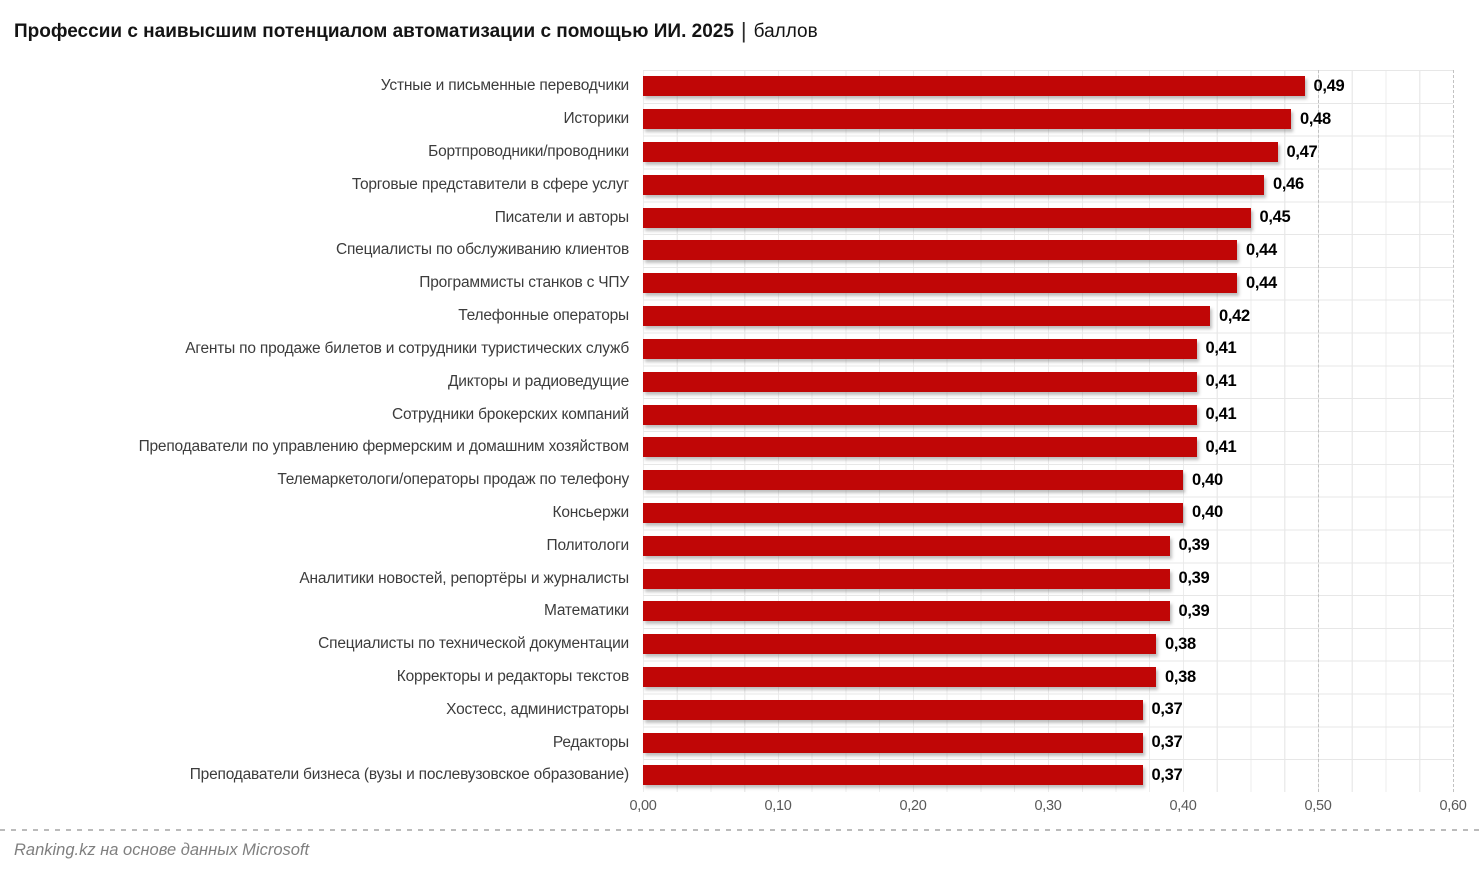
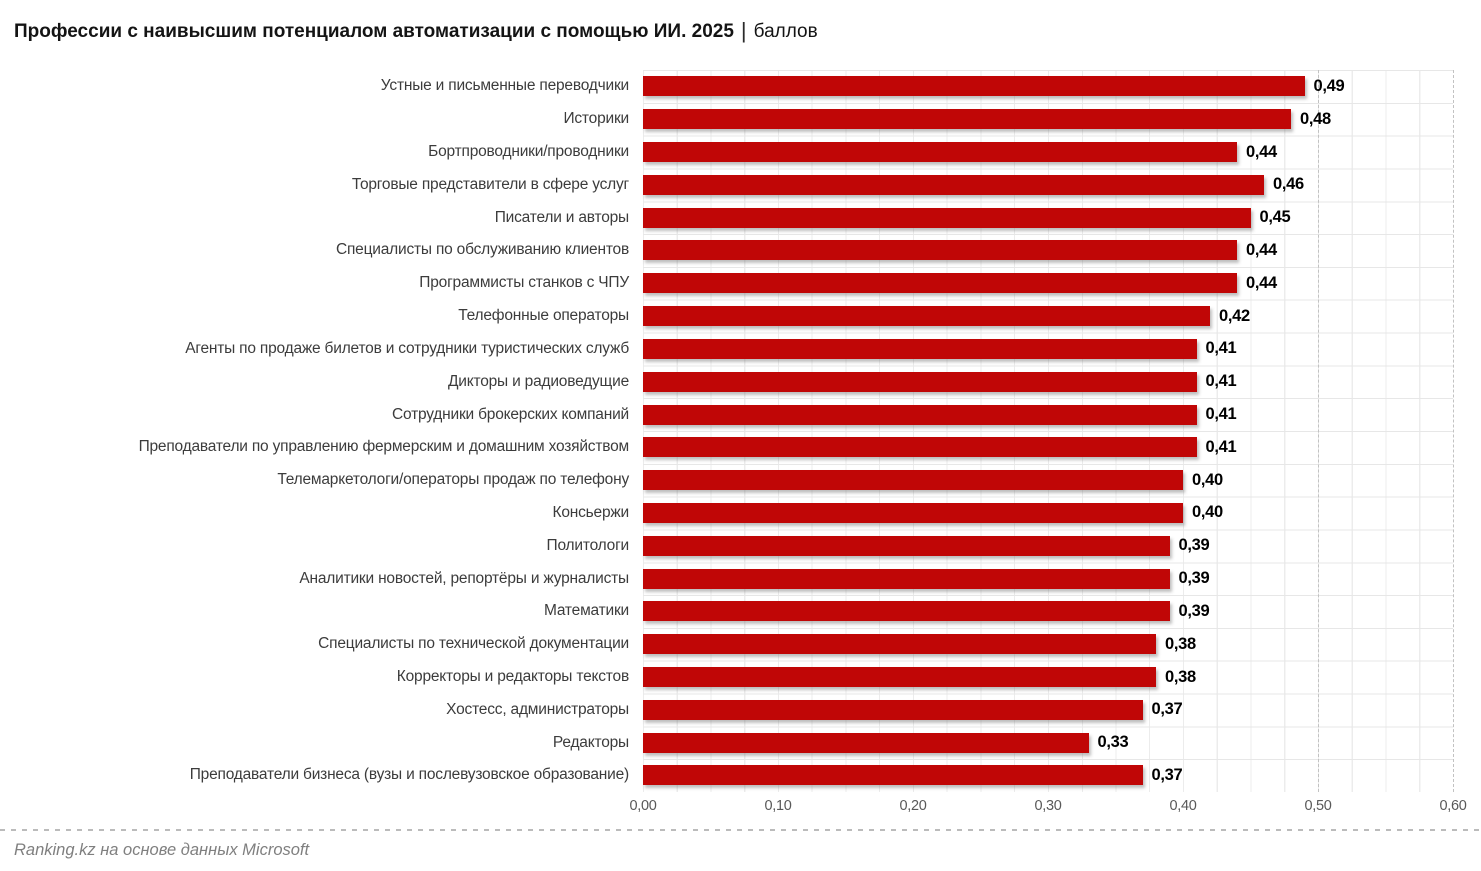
Бортпроводники/проводники: 0,47 -> 0,44
Редакторы: 0,37 -> 0,33
